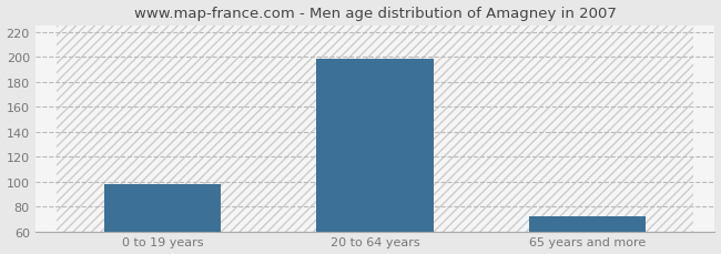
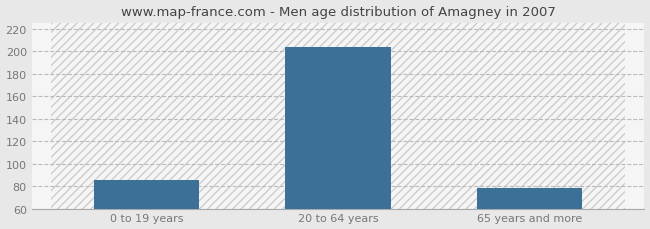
0 to 19 years: 98 -> 85
20 to 64 years: 198 -> 204
65 years and more: 72 -> 78
